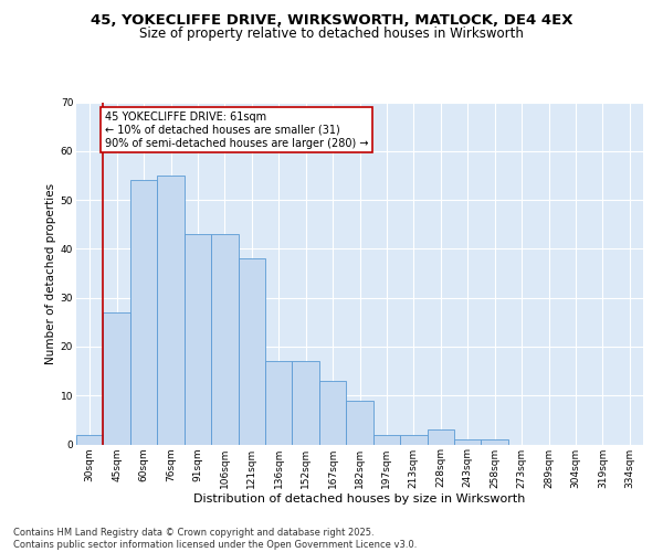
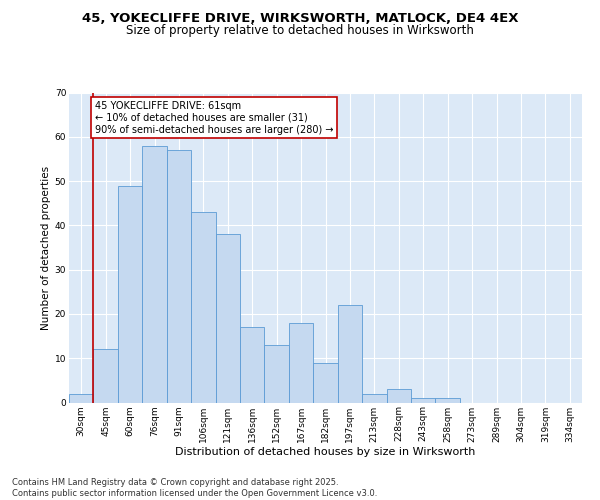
45sqm: 27 -> 12
60sqm: 54 -> 49
76sqm: 55 -> 58
91sqm: 43 -> 57
152sqm: 17 -> 13
167sqm: 13 -> 18
197sqm: 2 -> 22
